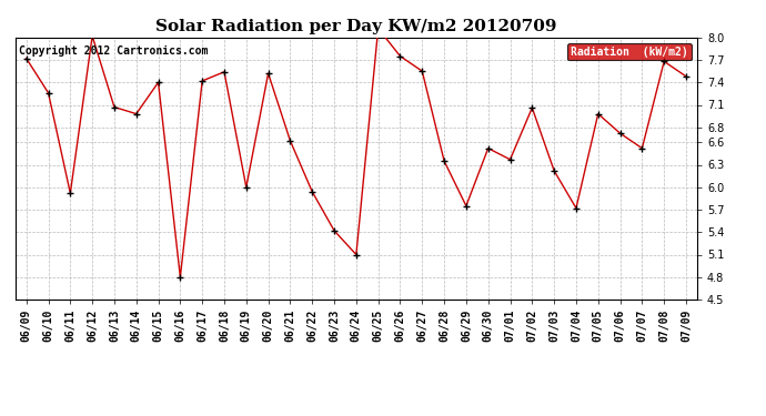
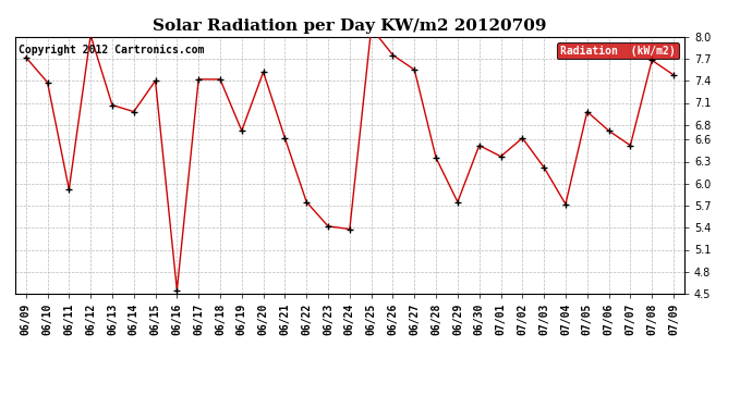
06/10: 7.26 -> 7.38
06/16: 4.80 -> 4.55
06/18: 7.54 -> 7.42
06/19: 6.00 -> 6.72
06/22: 5.94 -> 5.75
06/24: 5.10 -> 5.38
07/02: 7.06 -> 6.62
